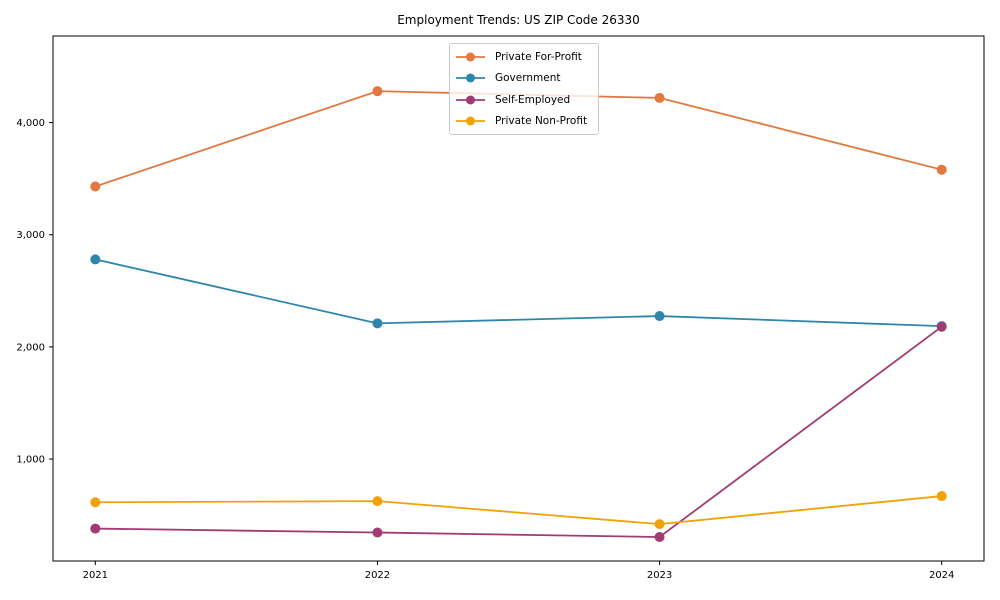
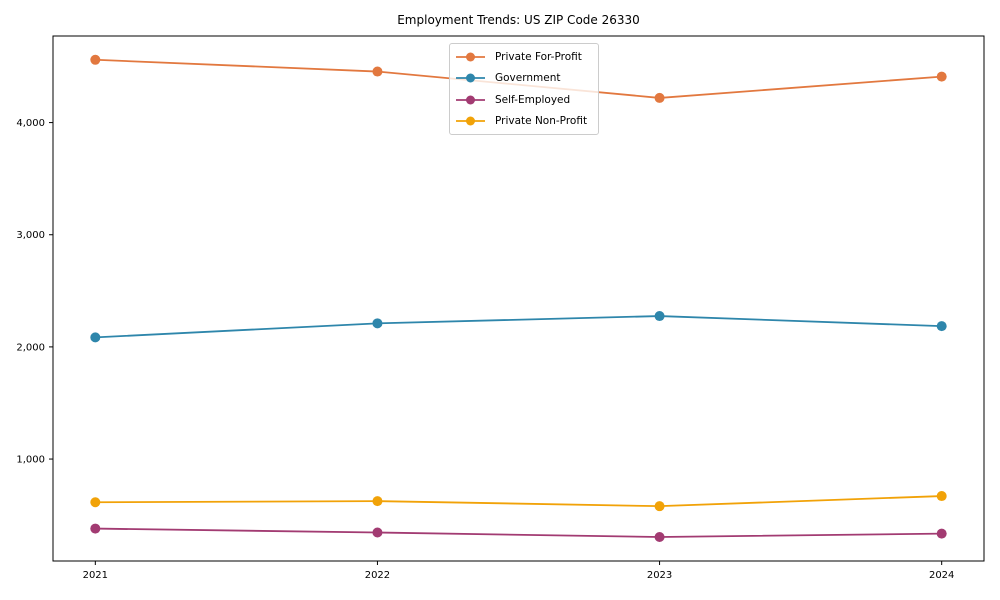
Private For-Profit/2021: 3430 -> 4560
Government/2021: 2780 -> 2080
Private For-Profit/2022: 4280 -> 4460
Private Non-Profit/2023: 420 -> 580
Private For-Profit/2024: 3580 -> 4410
Self-Employed/2024: 2180 -> 340
